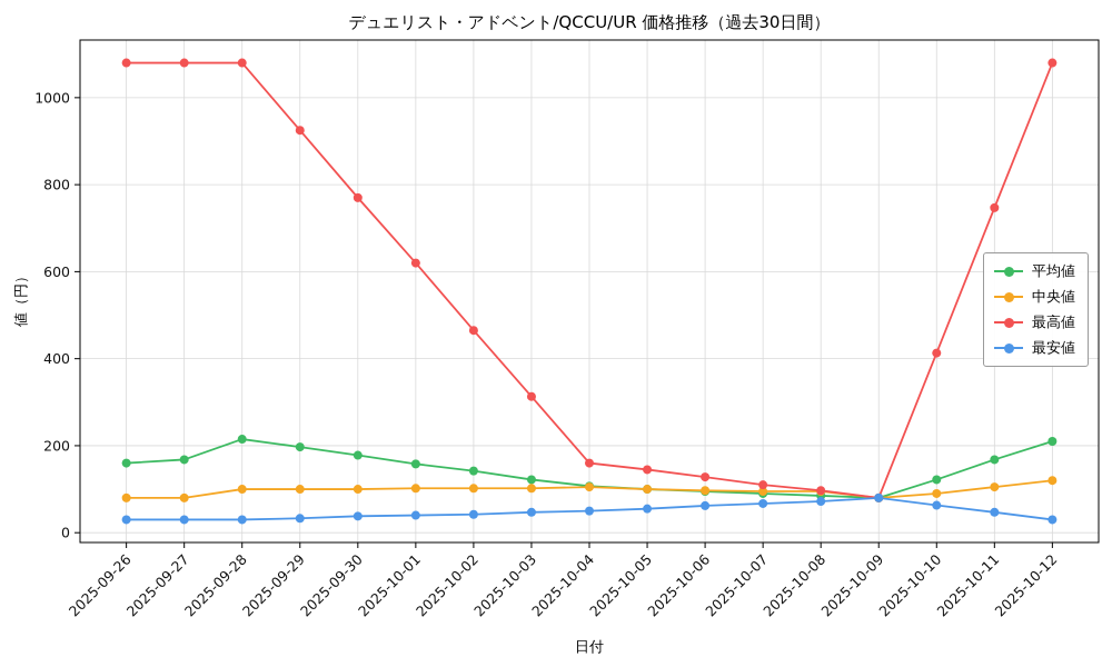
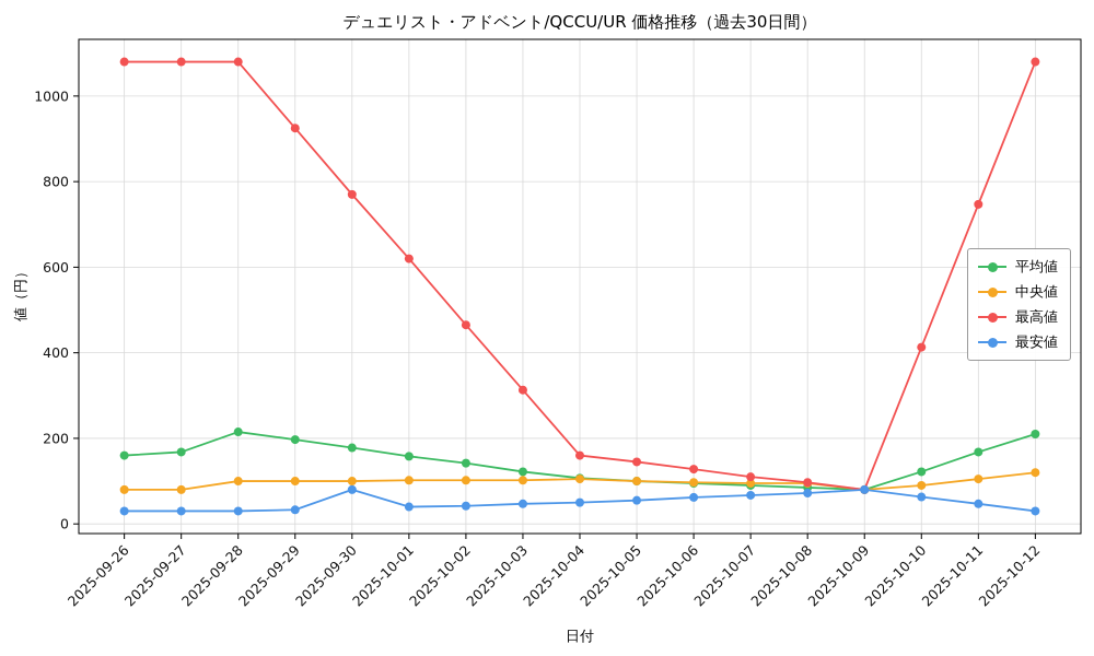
最安値/2025-09-30: 40 -> 80
